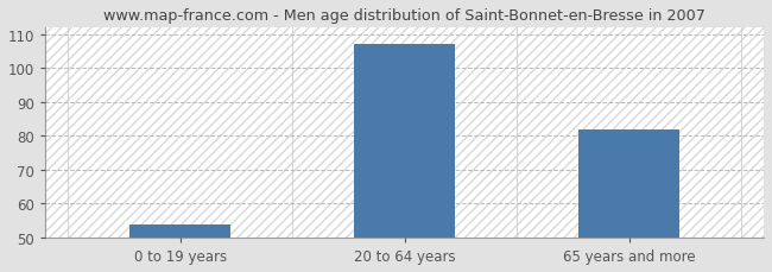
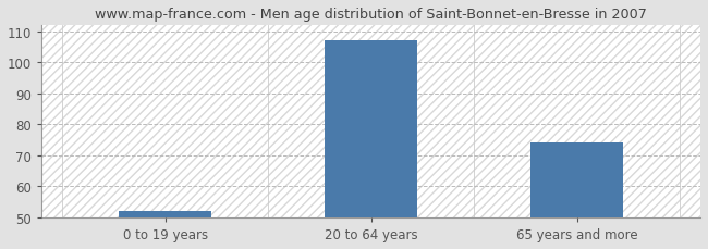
0 to 19 years: 54 -> 52
65 years and more: 82 -> 74
